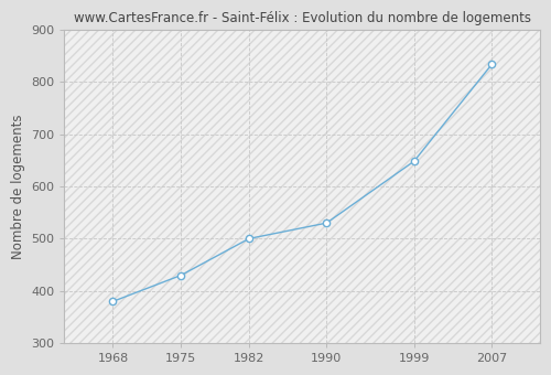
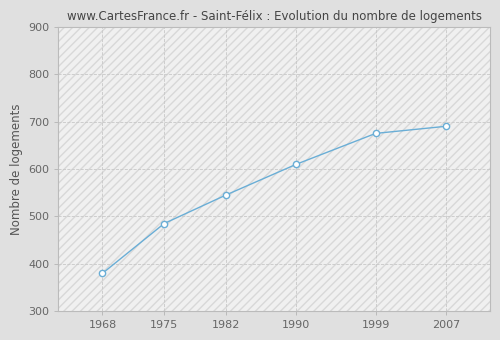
1975: 430 -> 485
1982: 500 -> 545
1990: 530 -> 610
1999: 648 -> 675
2007: 833 -> 690
